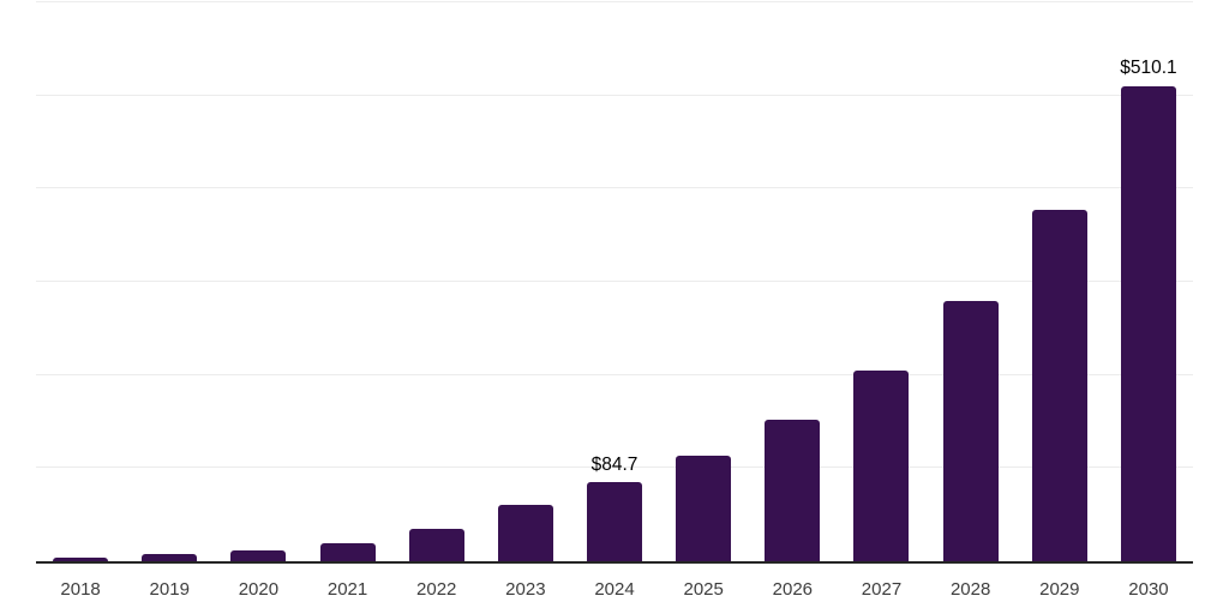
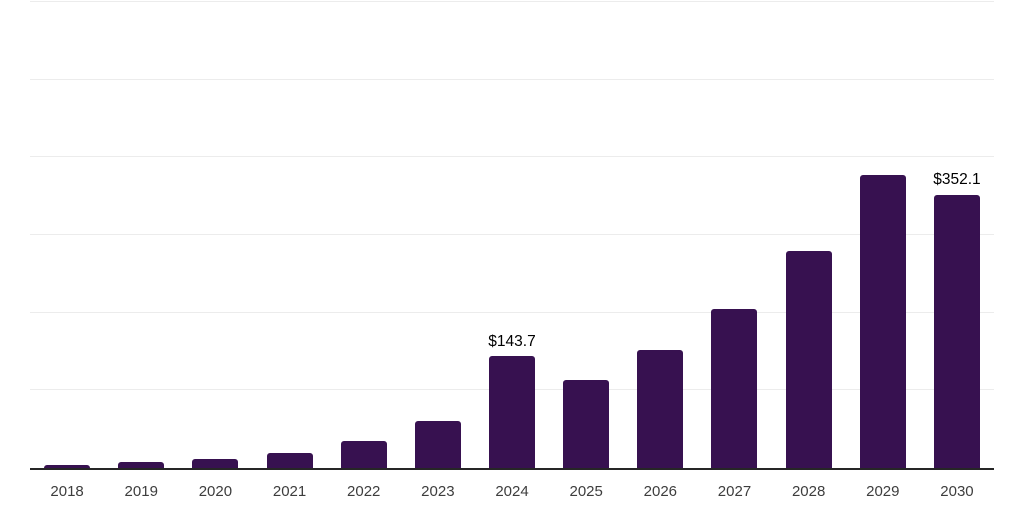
2024: $84.7 -> $143.7
2030: $510.1 -> $352.1
